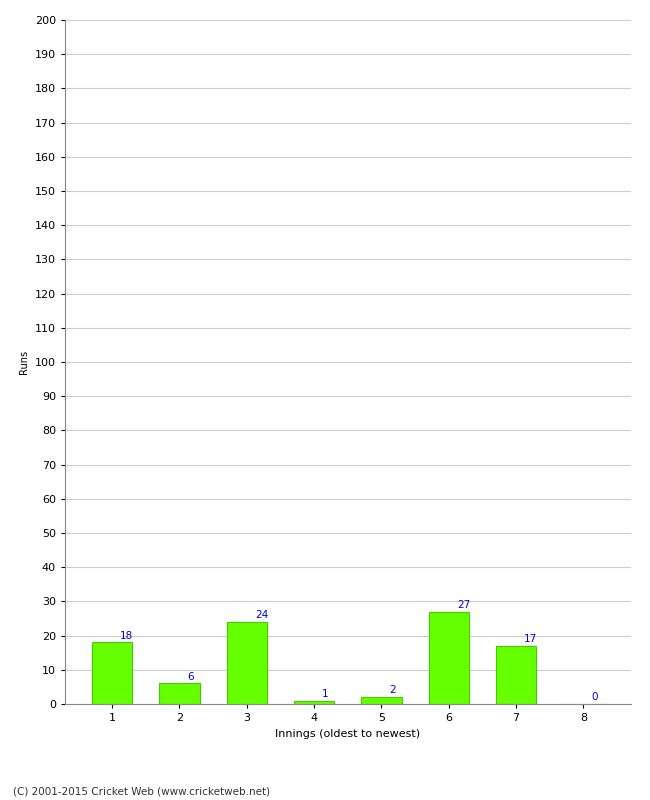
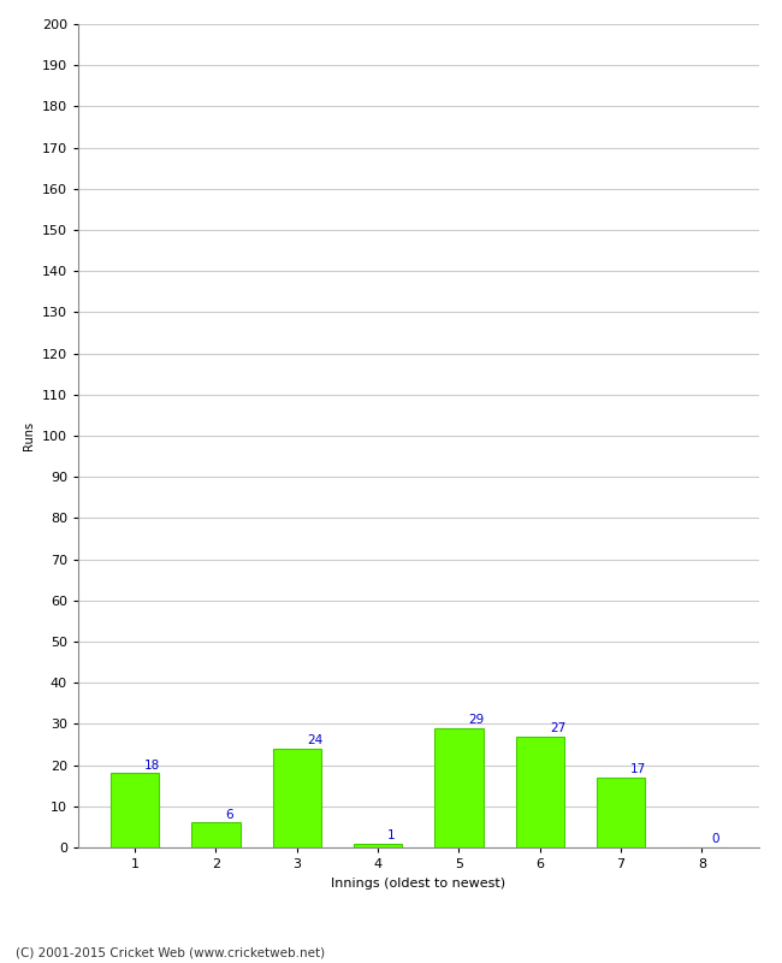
5: 2 -> 29
